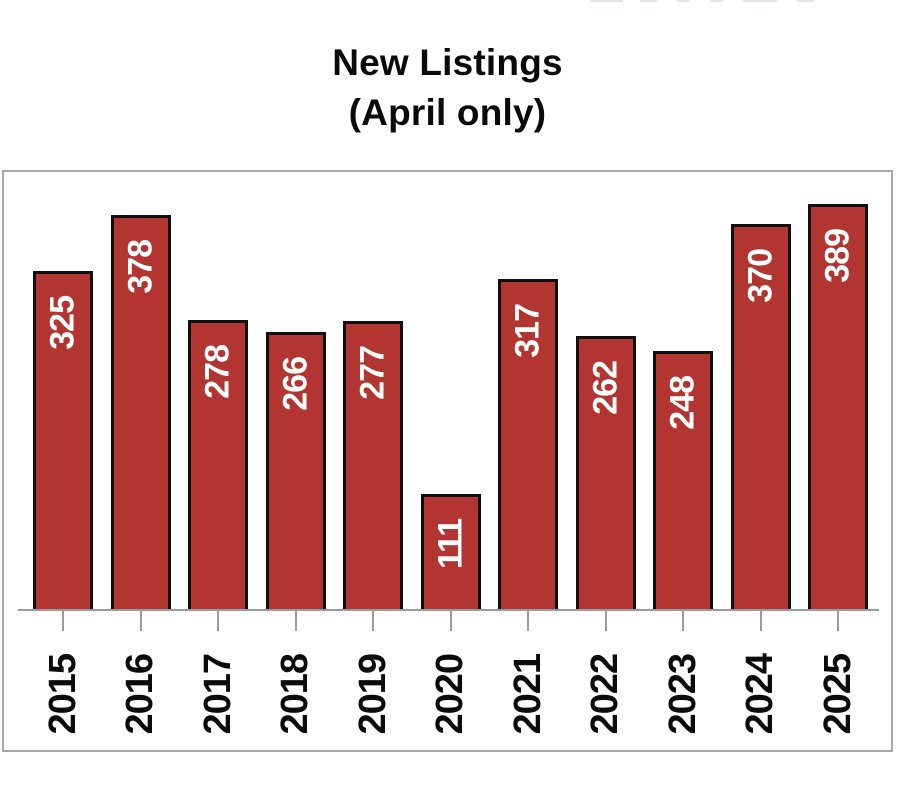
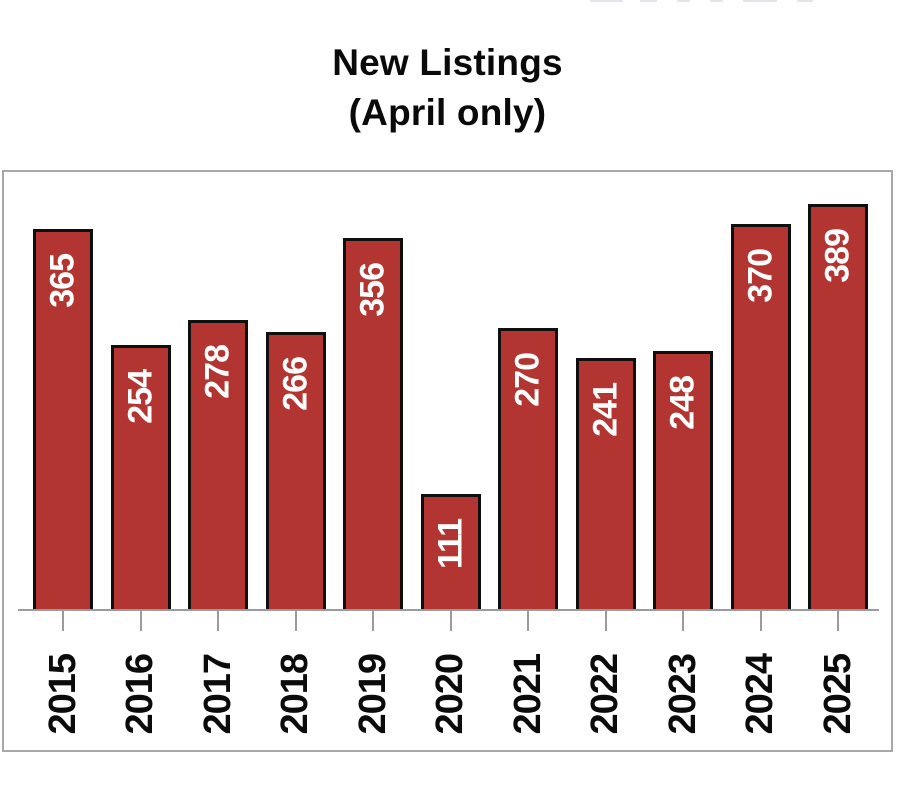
2015: 325 -> 365
2016: 378 -> 254
2019: 277 -> 356
2021: 317 -> 270
2022: 262 -> 241
